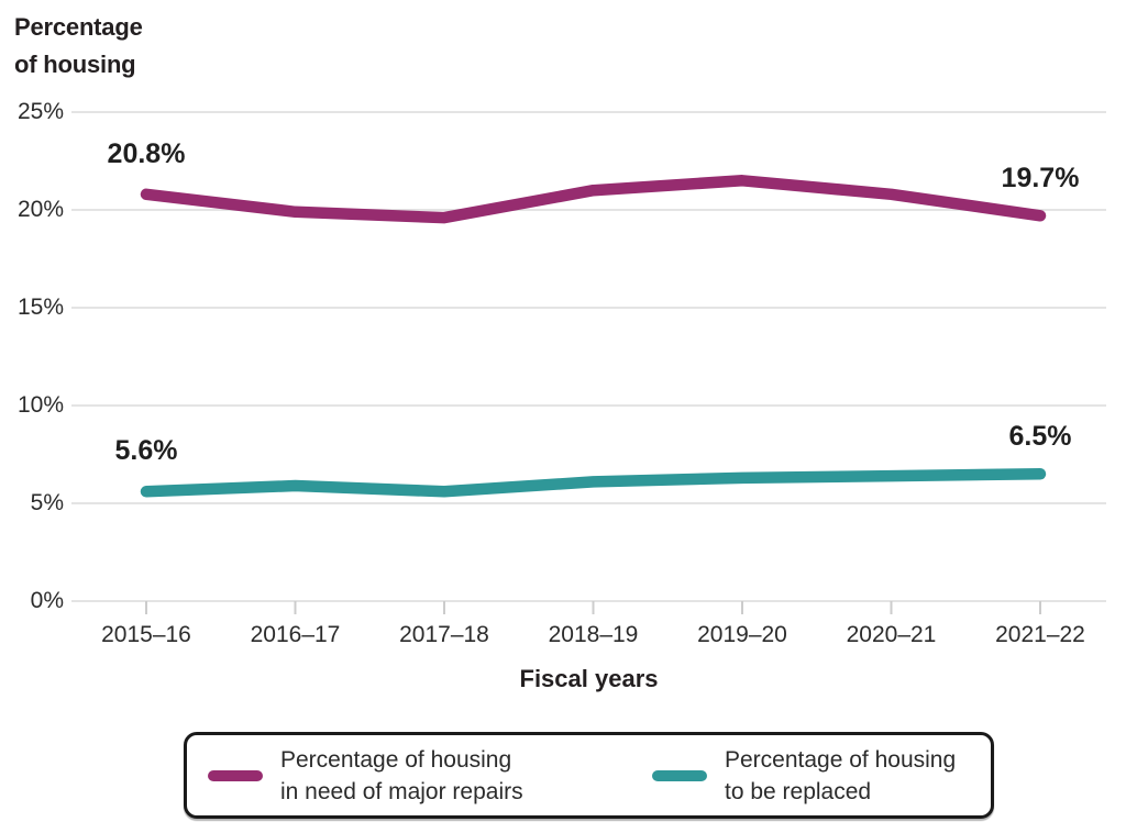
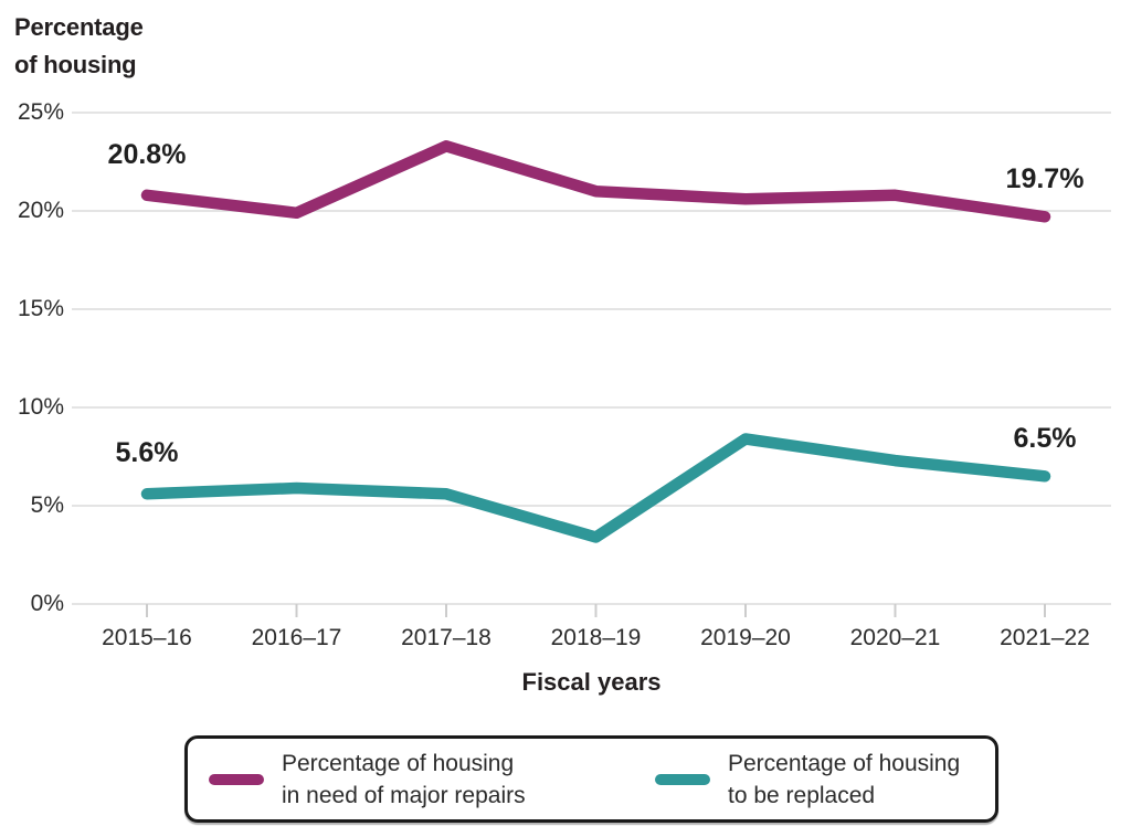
Percentage of housing in need of major repairs/2017–18: 19.6% -> 23.3%
Percentage of housing to be replaced/2018–19: 6.1% -> 3.4%
Percentage of housing in need of major repairs/2019–20: 21.5% -> 20.6%
Percentage of housing to be replaced/2019–20: 6.3% -> 8.4%
Percentage of housing to be replaced/2020–21: 6.4% -> 7.3%
